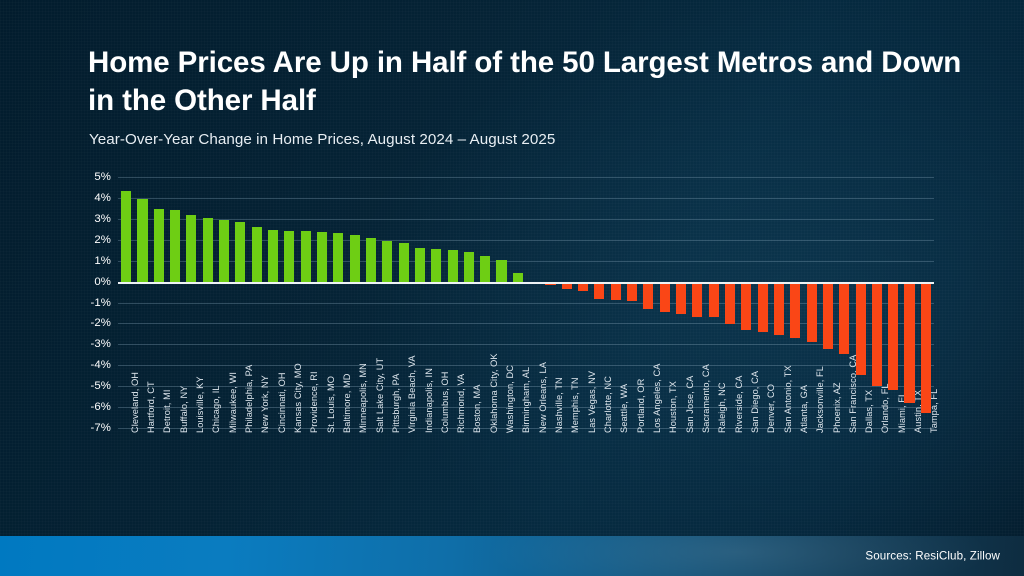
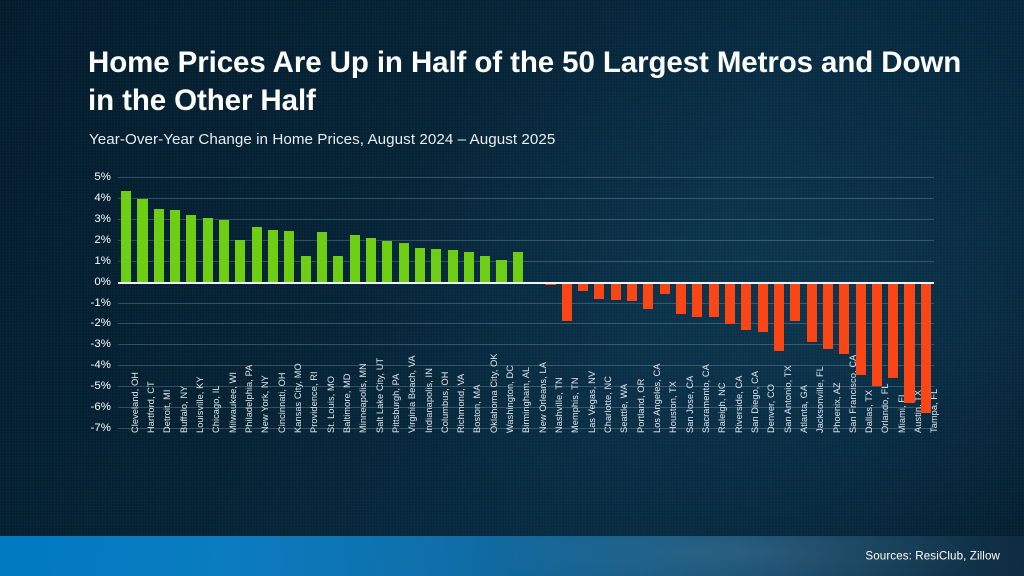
Philadelphia, PA: 2.9% -> 2.0%
Providence, RI: 2.4% -> 1.2%
Baltimore, MD: 2.3% -> 1.2%
Birmingham, AL: 0.4% -> 1.4%
Memphis, TN: -0.3% -> -1.9%
Houston, TX: -1.4% -> -0.6%
San Antonio, TX: -2.5% -> -3.3%
Atlanta, GA: -2.7% -> -1.9%
Miami, FL: -5.2% -> -4.6%
